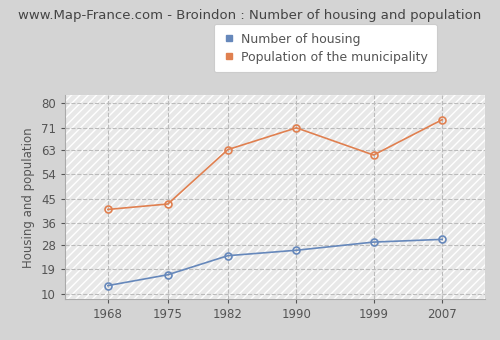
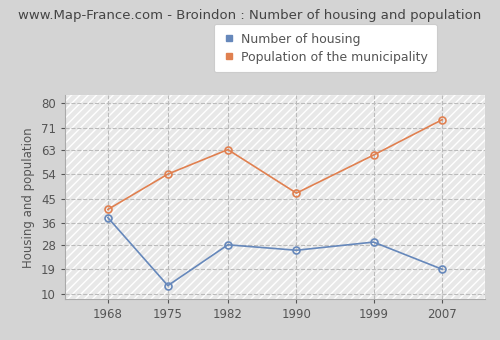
Number of housing/1968: 13 -> 38
Number of housing/1975: 17 -> 13
Population of the municipality/1975: 43 -> 54
Number of housing/1982: 24 -> 28
Population of the municipality/1990: 71 -> 47
Number of housing/2007: 30 -> 19
